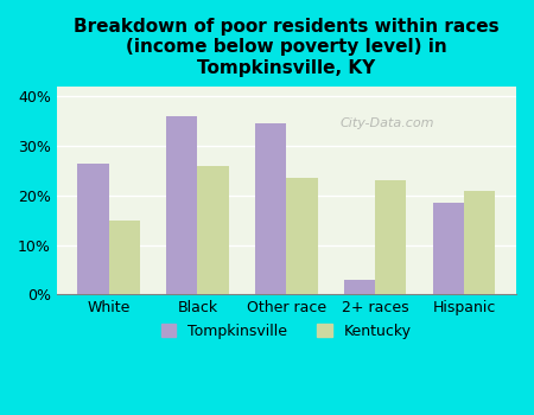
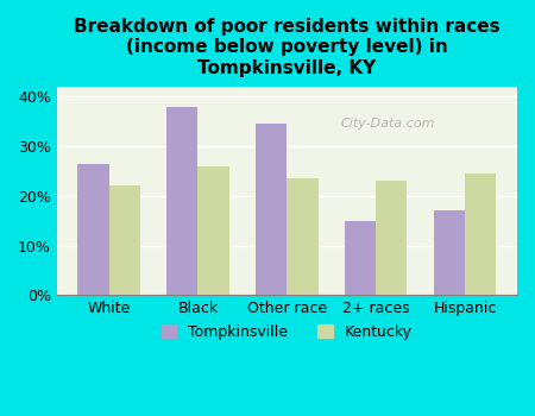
Kentucky/White: 15.0% -> 22.0%
Tompkinsville/Black: 36.0% -> 38.0%
Tompkinsville/2+ races: 3.0% -> 15.0%
Tompkinsville/Hispanic: 18.5% -> 17.0%
Kentucky/Hispanic: 21.0% -> 24.5%
